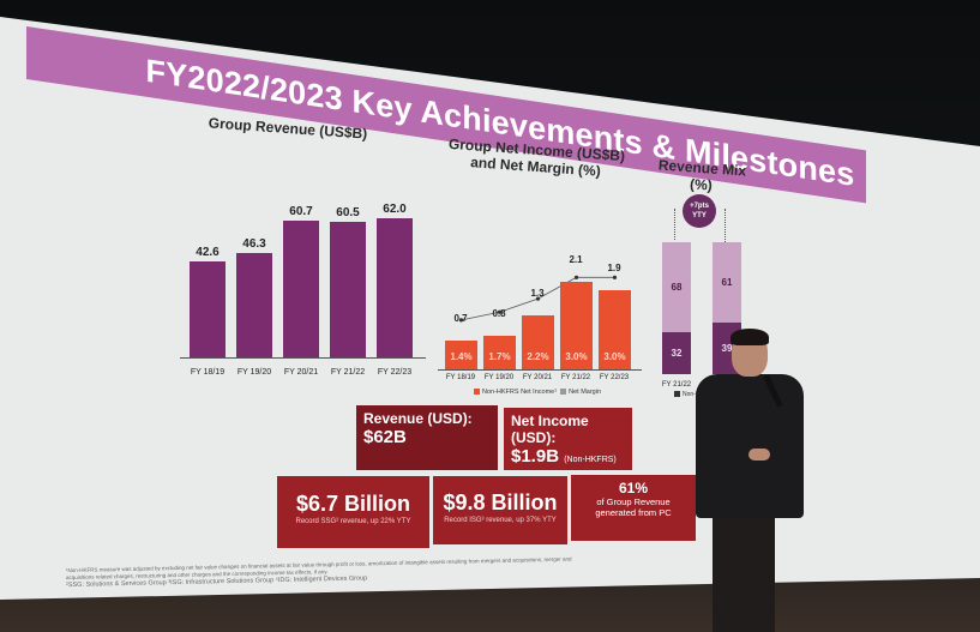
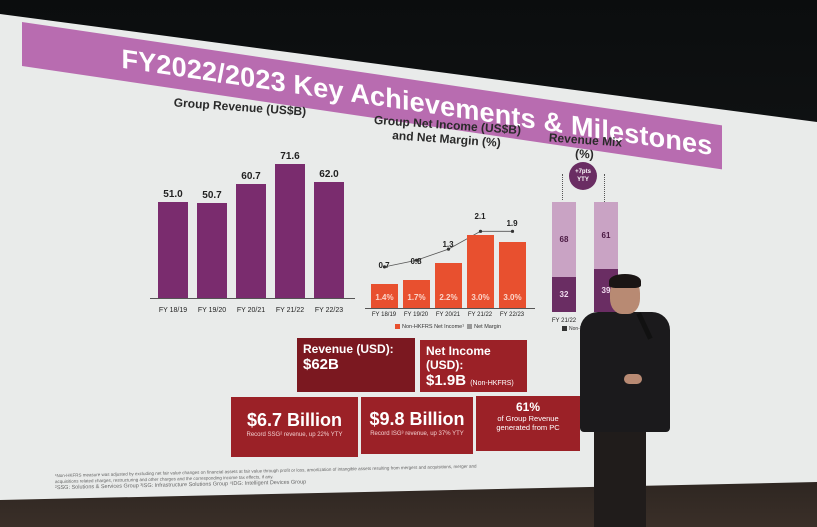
Group Revenue (US$B)/FY 18/19: 42.6 -> 51.0
Group Revenue (US$B)/FY 19/20: 46.3 -> 50.7
Group Revenue (US$B)/FY 21/22: 60.5 -> 71.6
